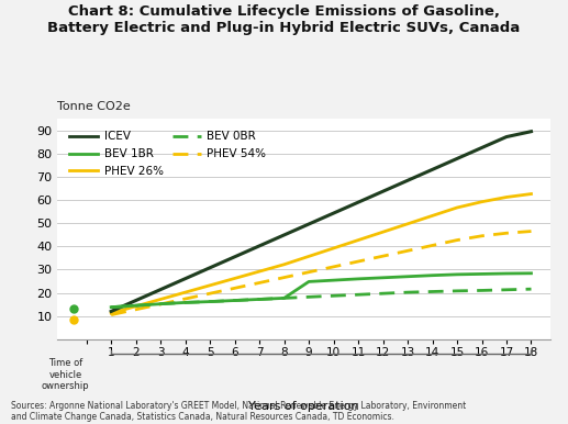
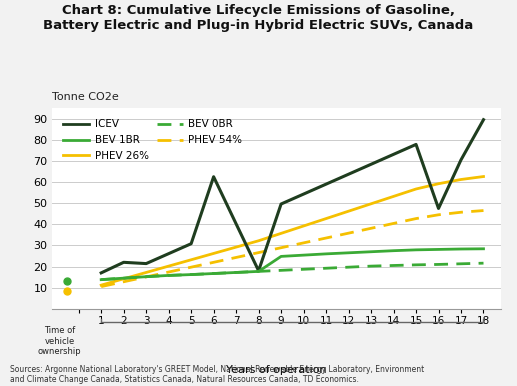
ICEV/1: 12.0 -> 17.0
ICEV/2: 16.7 -> 22.0
ICEV/6: 35.5 -> 62.5
ICEV/8: 44.9 -> 18.0
ICEV/16: 82.5 -> 47.5
ICEV/17: 87.2 -> 70.5
